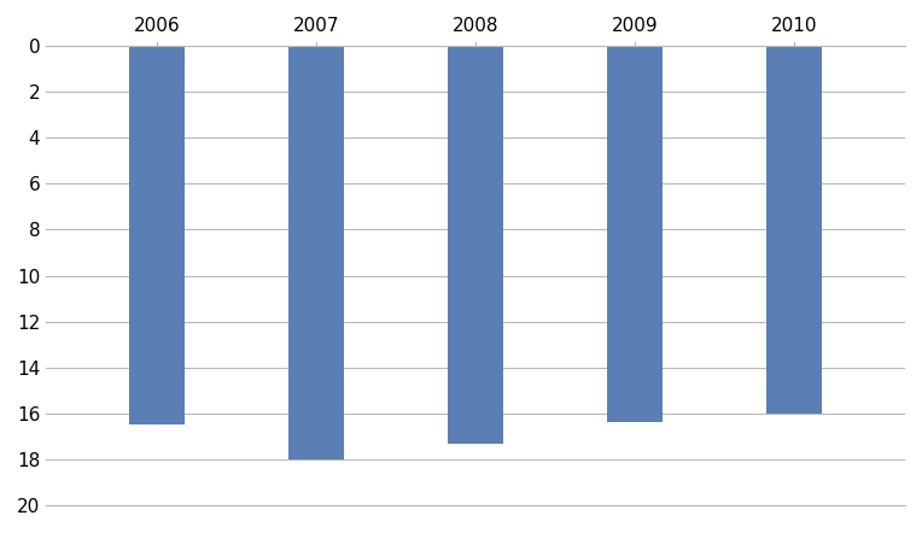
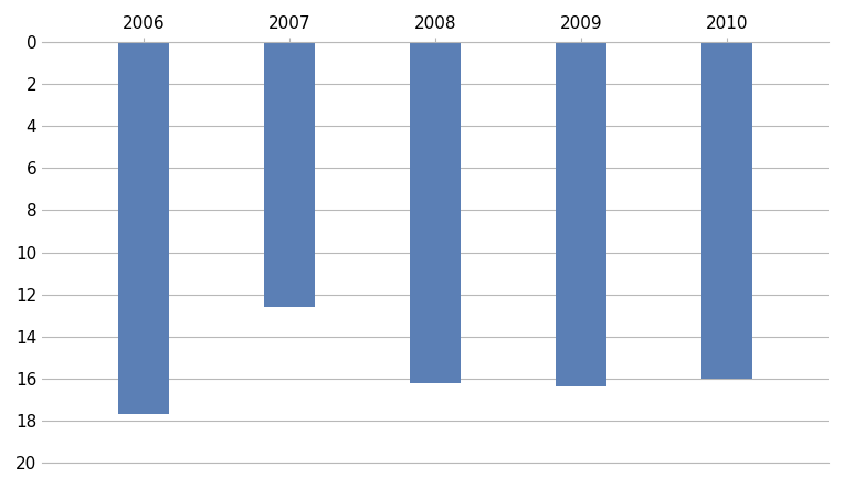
2006: 16.5 -> 17.7
2007: 18.0 -> 12.6
2008: 17.3 -> 16.2
